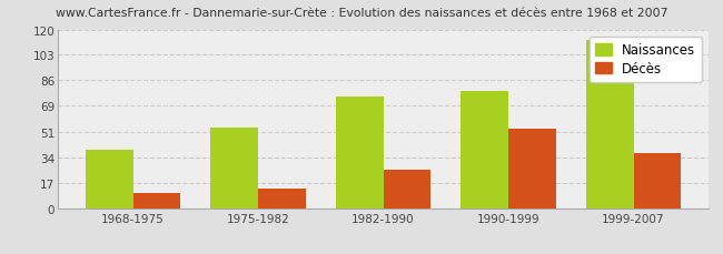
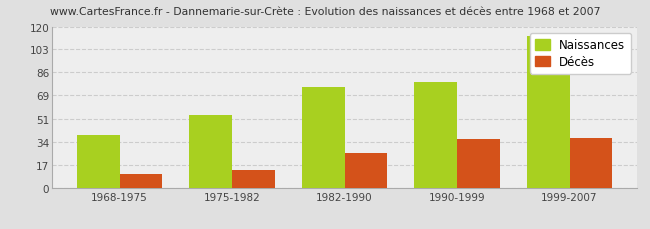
Décès/1990-1999: 53 -> 36
